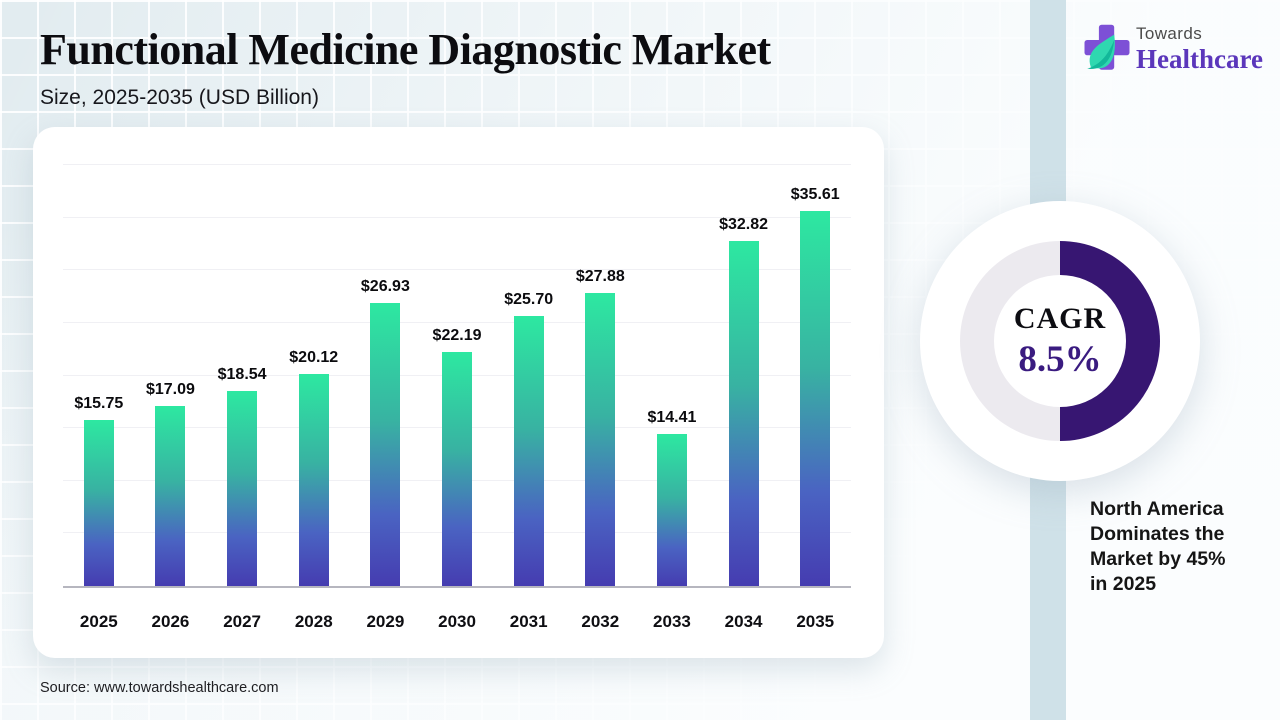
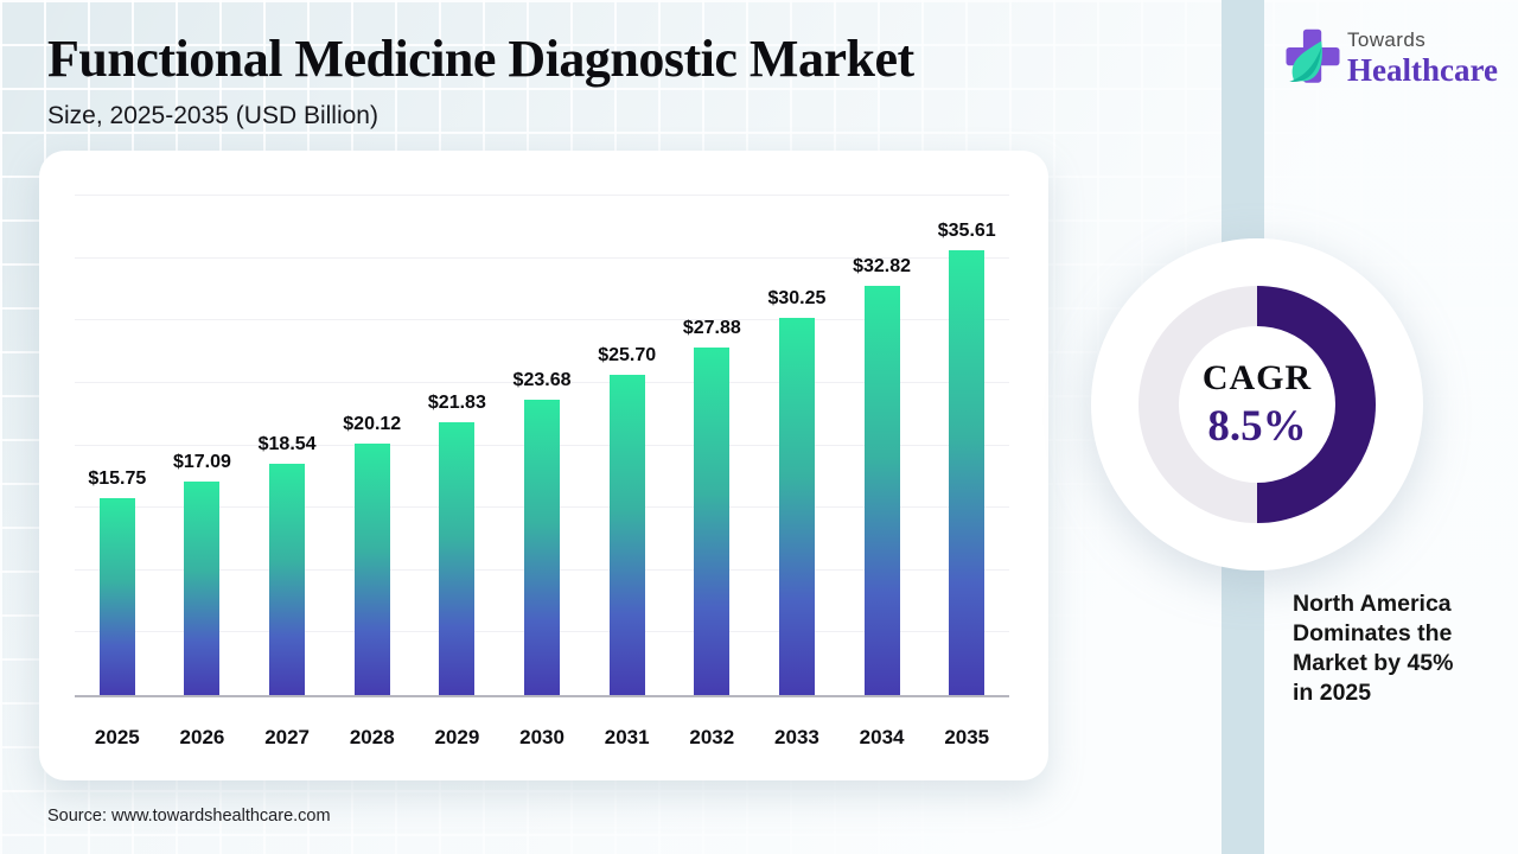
2029: $26.93 -> $21.83
2030: $22.19 -> $23.68
2033: $14.41 -> $30.25
